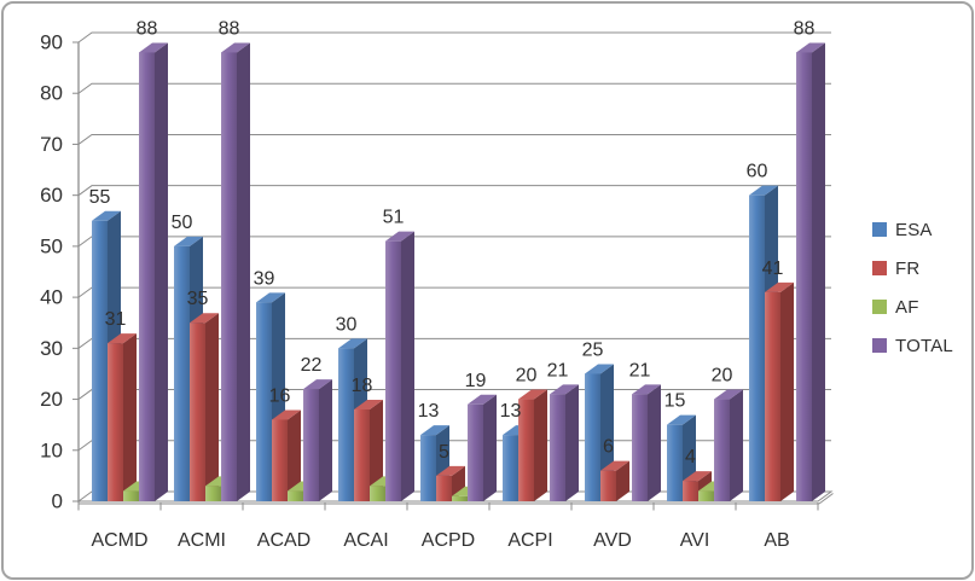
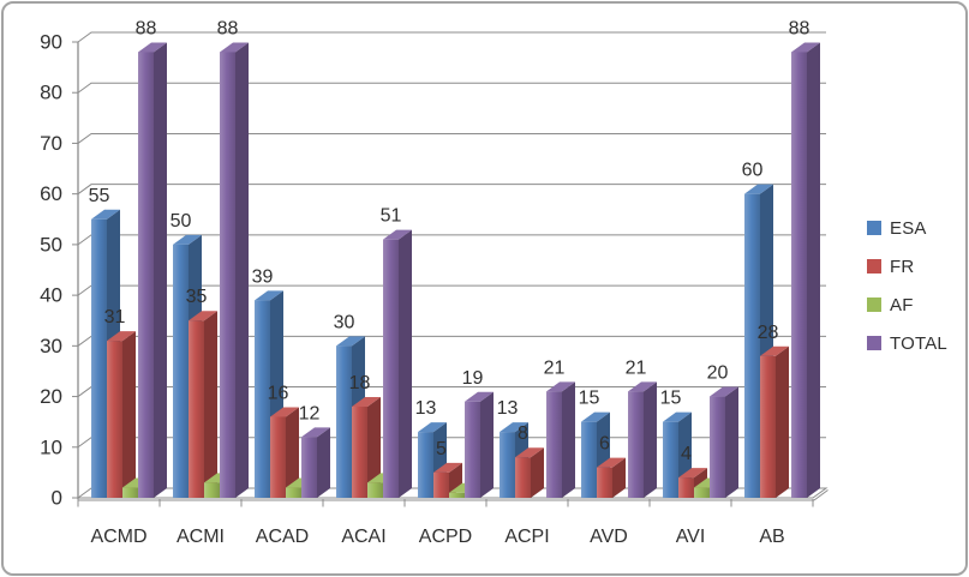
TOTAL/ACAD: 22 -> 12
FR/ACPI: 20 -> 8
ESA/AVD: 25 -> 15
FR/AB: 41 -> 28
